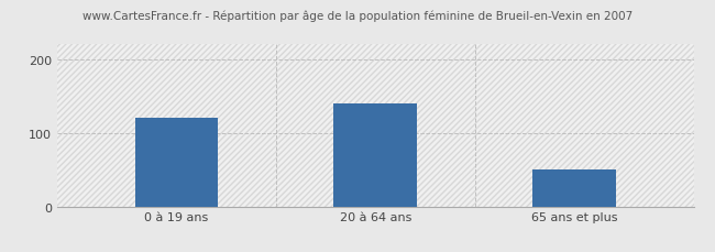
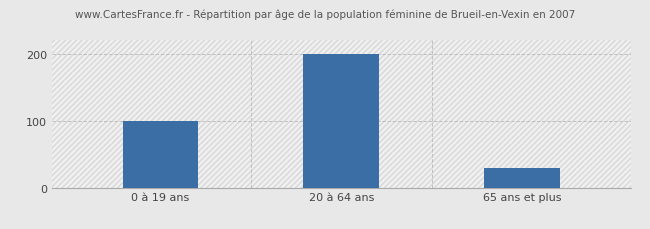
0 à 19 ans: 120 -> 100
20 à 64 ans: 140 -> 200
65 ans et plus: 50 -> 30
